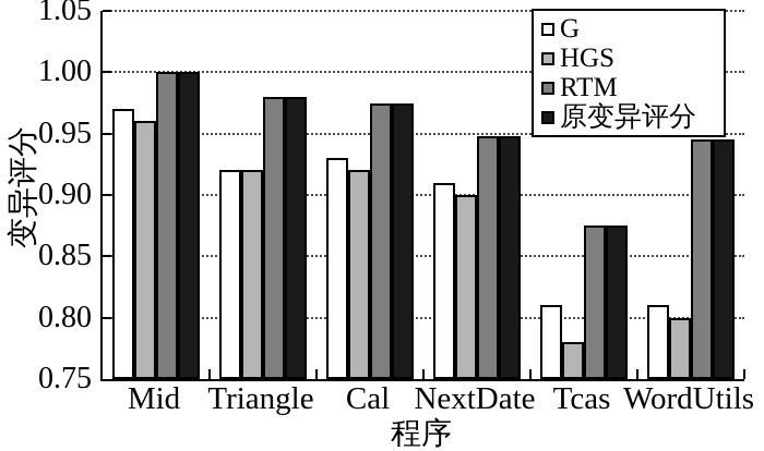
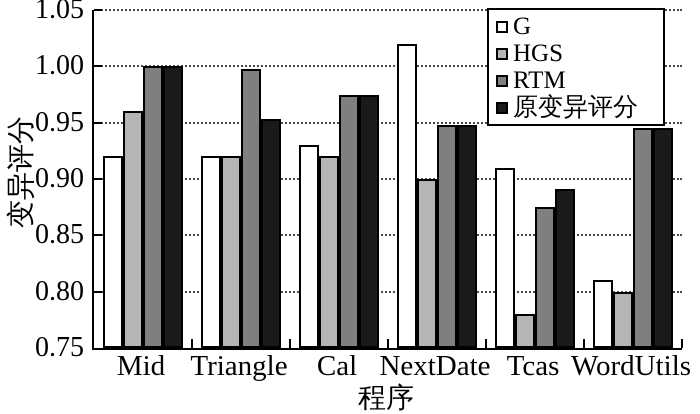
G/Mid: 0.97 -> 0.92
RTM/Triangle: 0.980 -> 0.998
原变异评分/Triangle: 0.980 -> 0.953
G/NextDate: 0.91 -> 1.02
G/Tcas: 0.81 -> 0.91
原变异评分/Tcas: 0.875 -> 0.891
